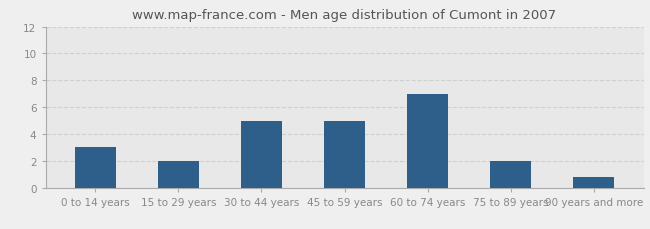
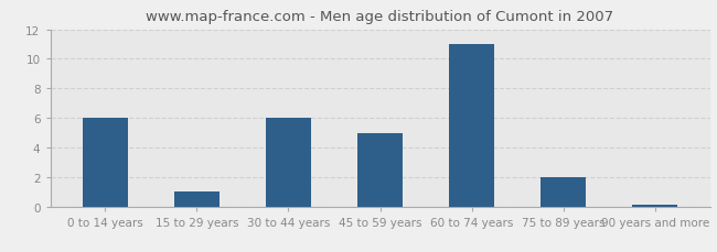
0 to 14 years: 3.0 -> 6.0
15 to 29 years: 2.0 -> 1.0
30 to 44 years: 5.0 -> 6.0
60 to 74 years: 7.0 -> 11.0
90 years and more: 0.8 -> 0.1
